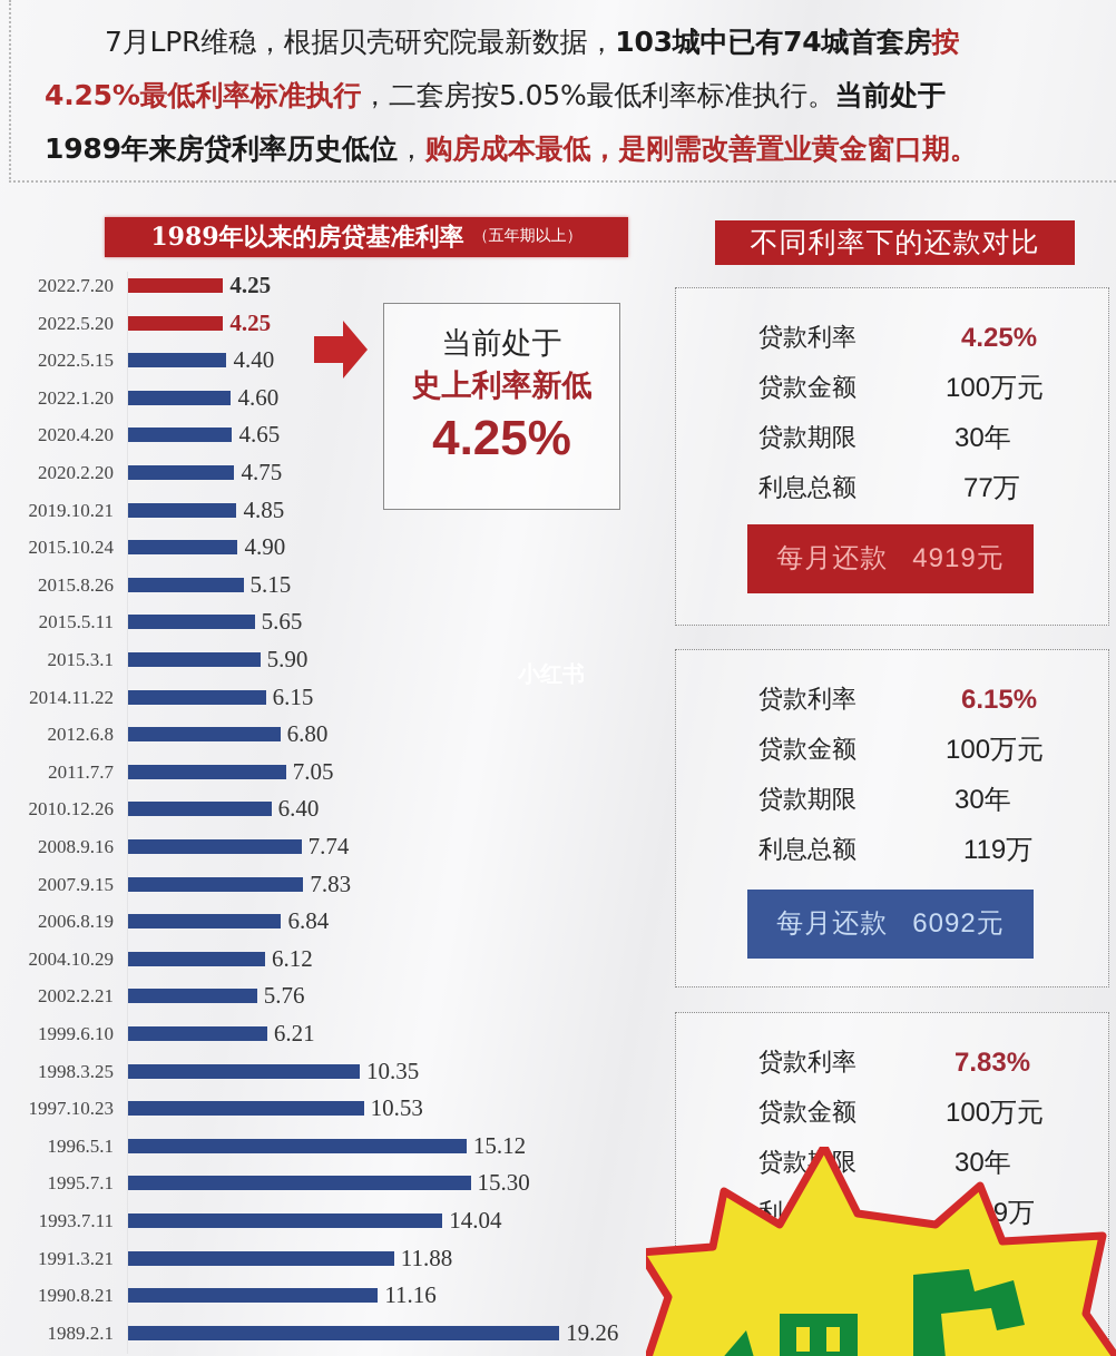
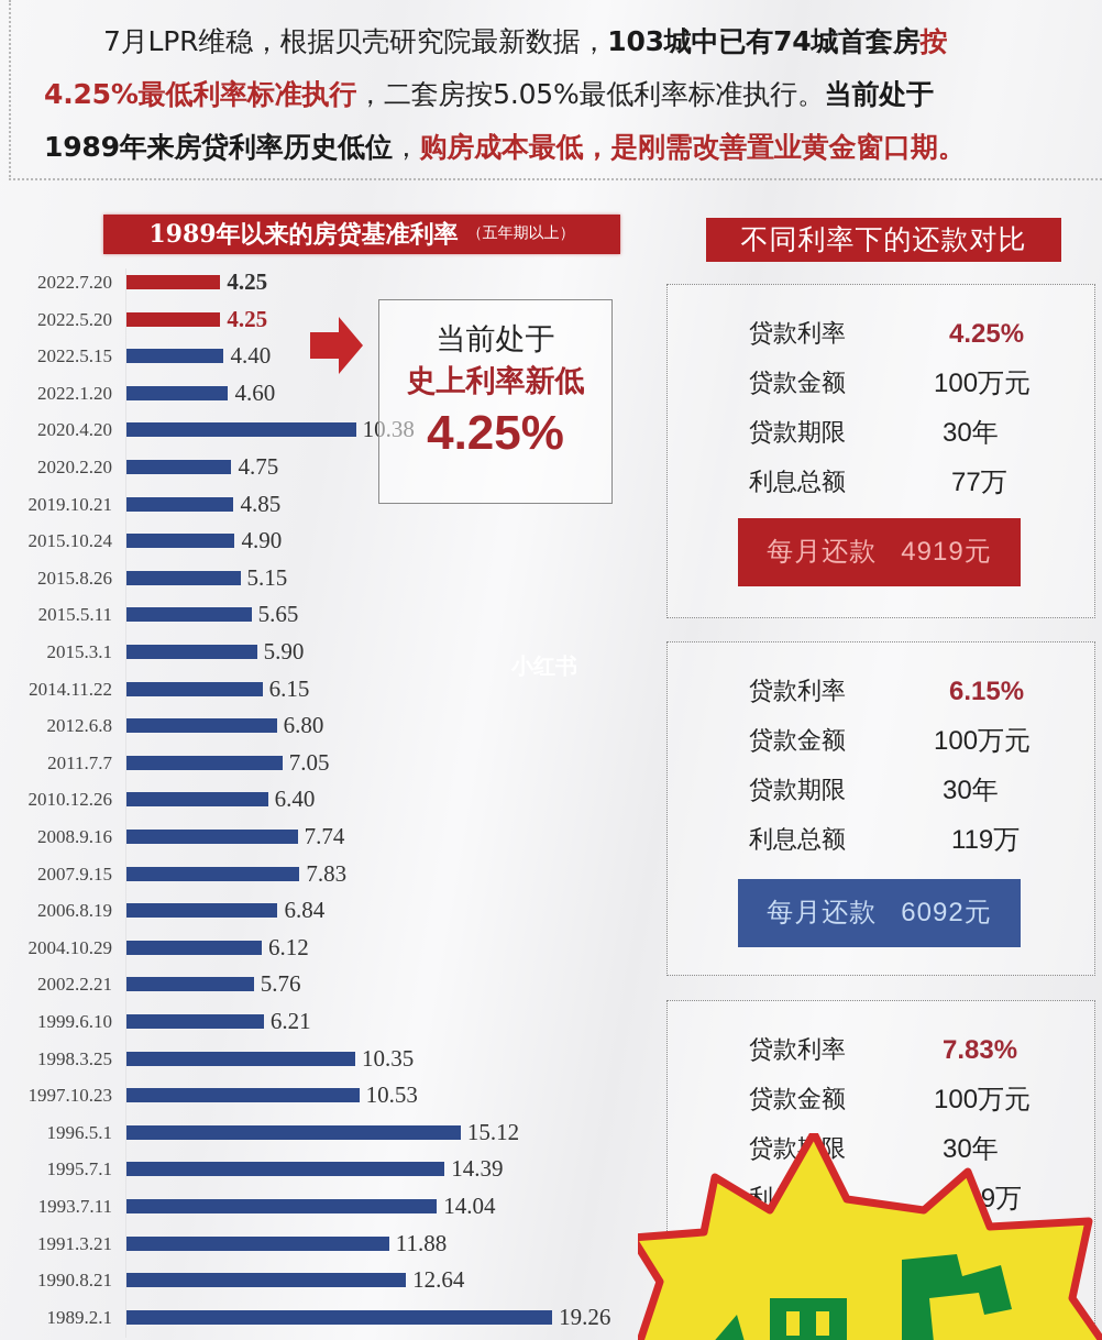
2020.4.20: 4.65 -> 10.38
1995.7.1: 15.30 -> 14.39
1990.8.21: 11.16 -> 12.64
